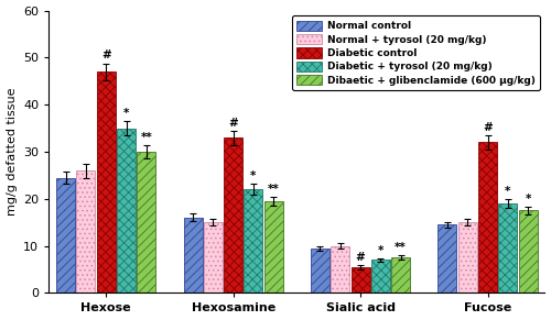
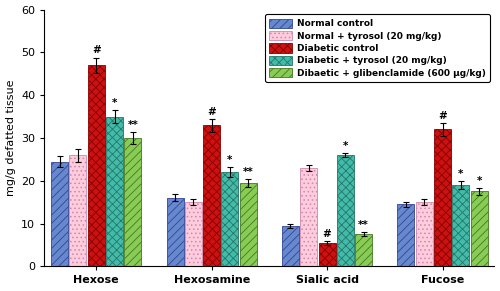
Normal + tyrosol (20 mg/kg)/Sialic acid: 10 -> 23
Diabetic + tyrosol (20 mg/kg)/Sialic acid: 7 -> 26
